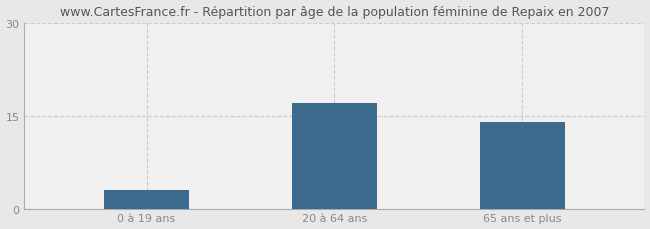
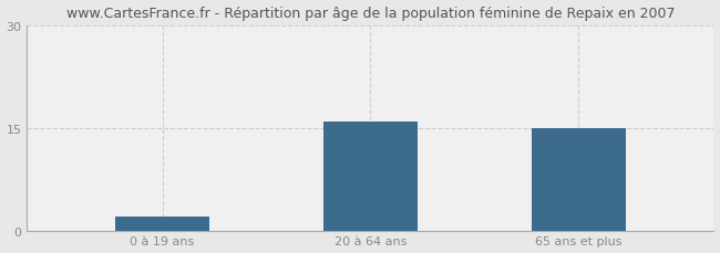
0 à 19 ans: 3 -> 2
20 à 64 ans: 17 -> 16
65 ans et plus: 14 -> 15
